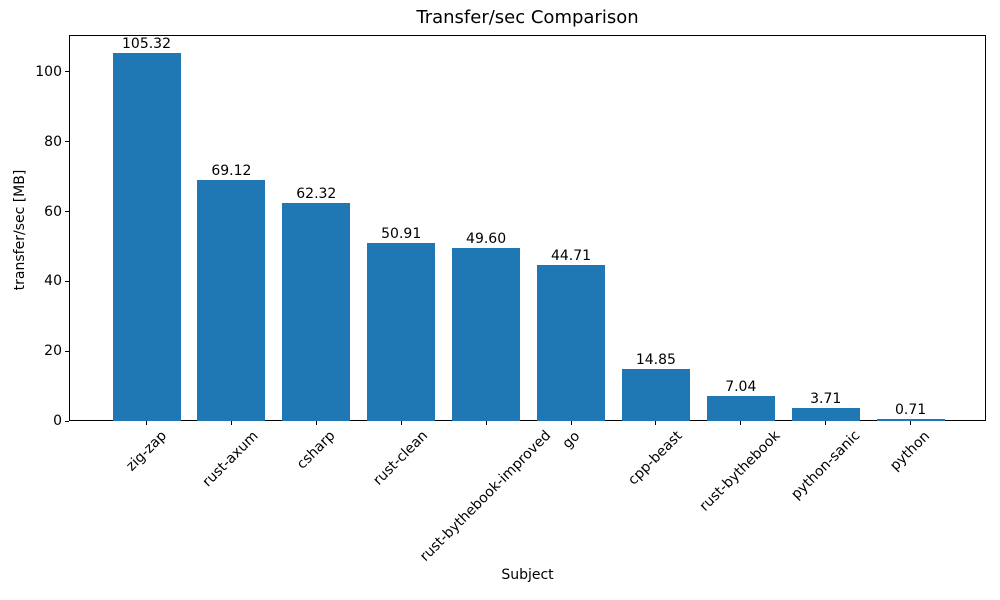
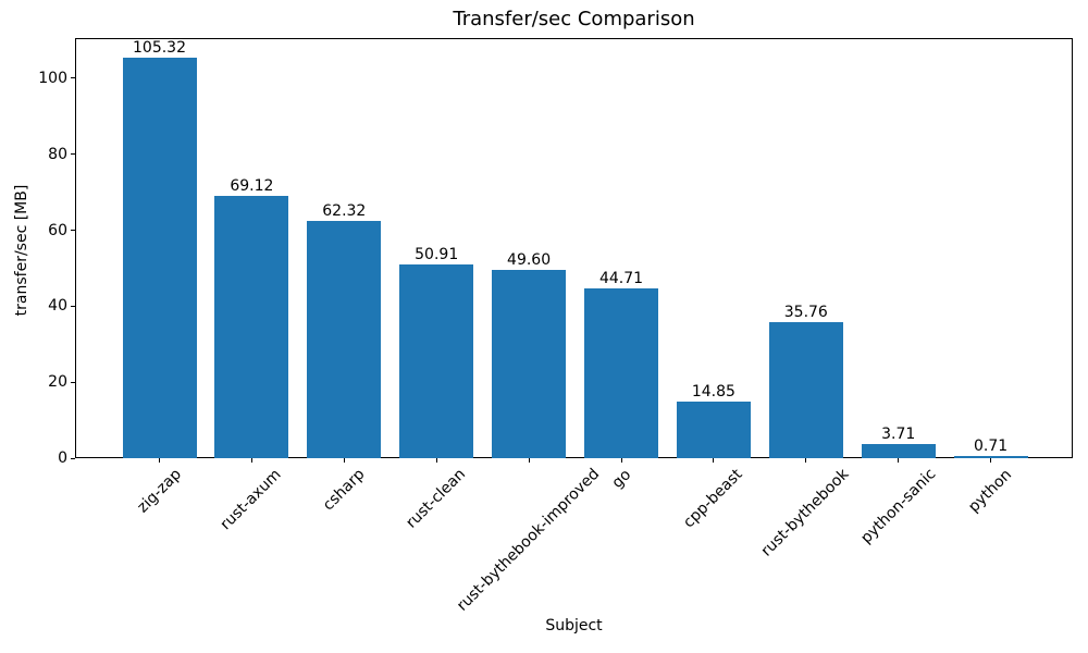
rust-bythebook: 7.04 -> 35.76
